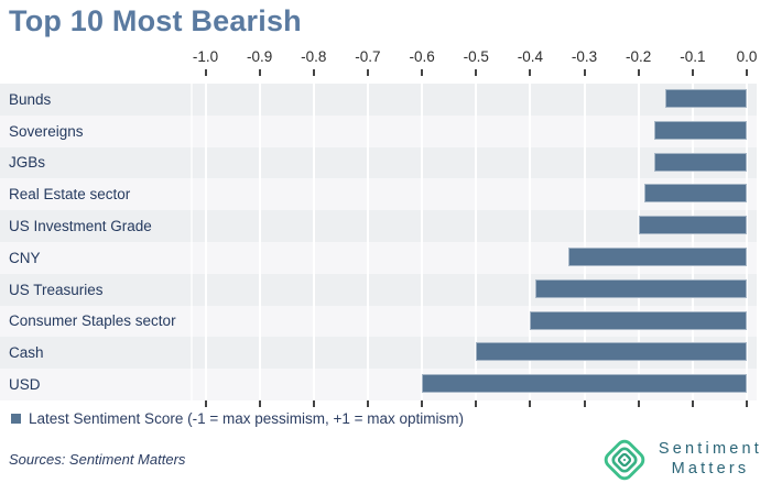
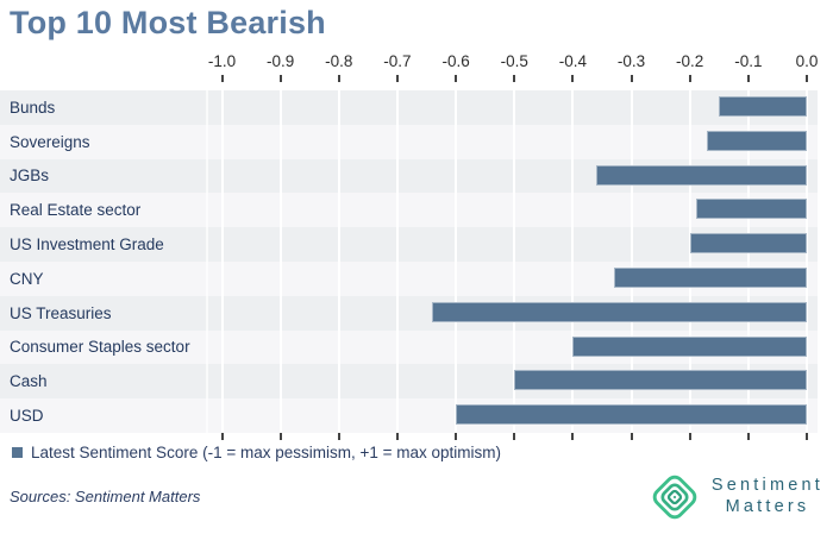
JGBs: -0.17 -> -0.36
US Treasuries: -0.39 -> -0.64
